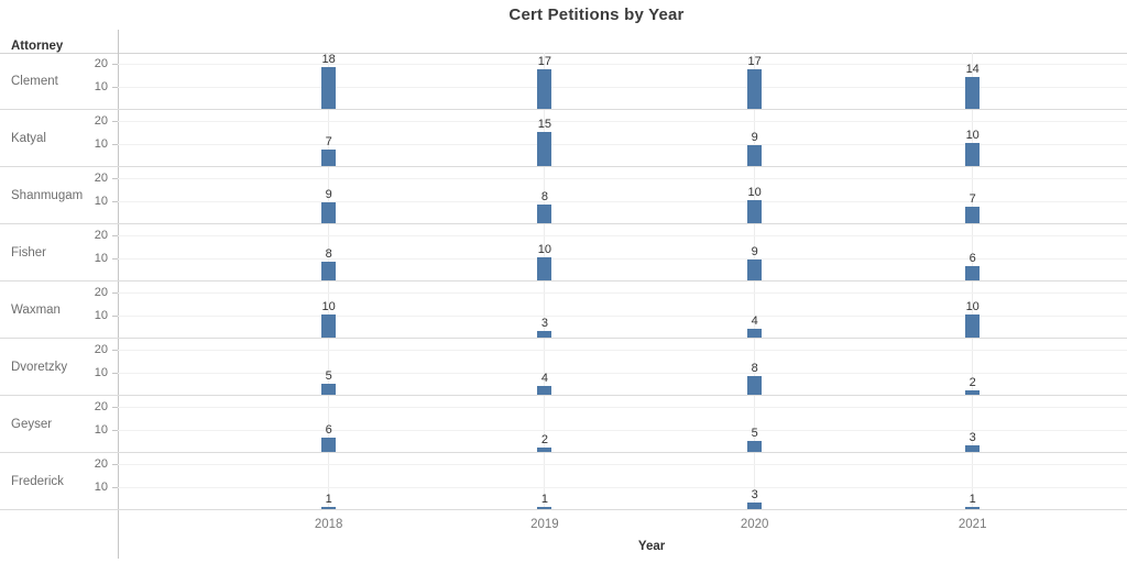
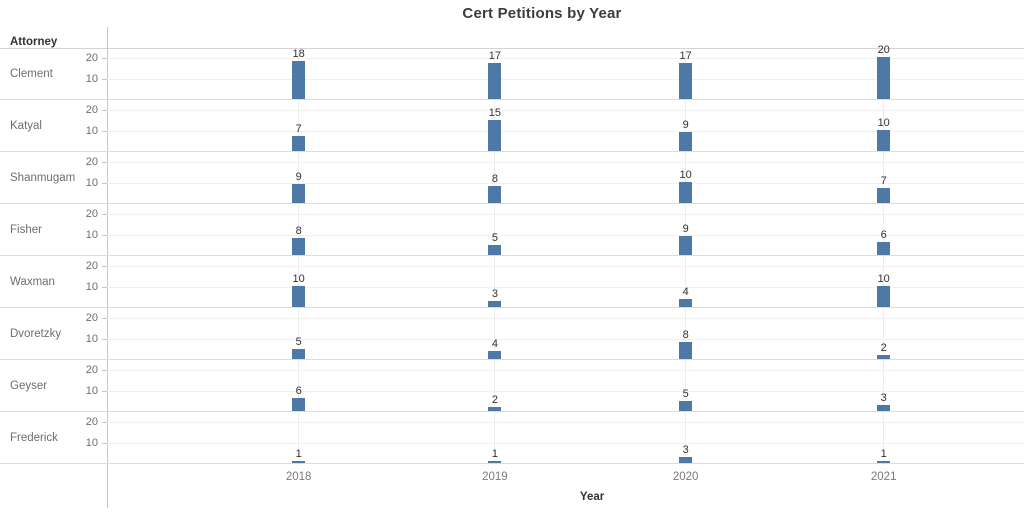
Fisher/2019: 10 -> 5
Clement/2021: 14 -> 20
